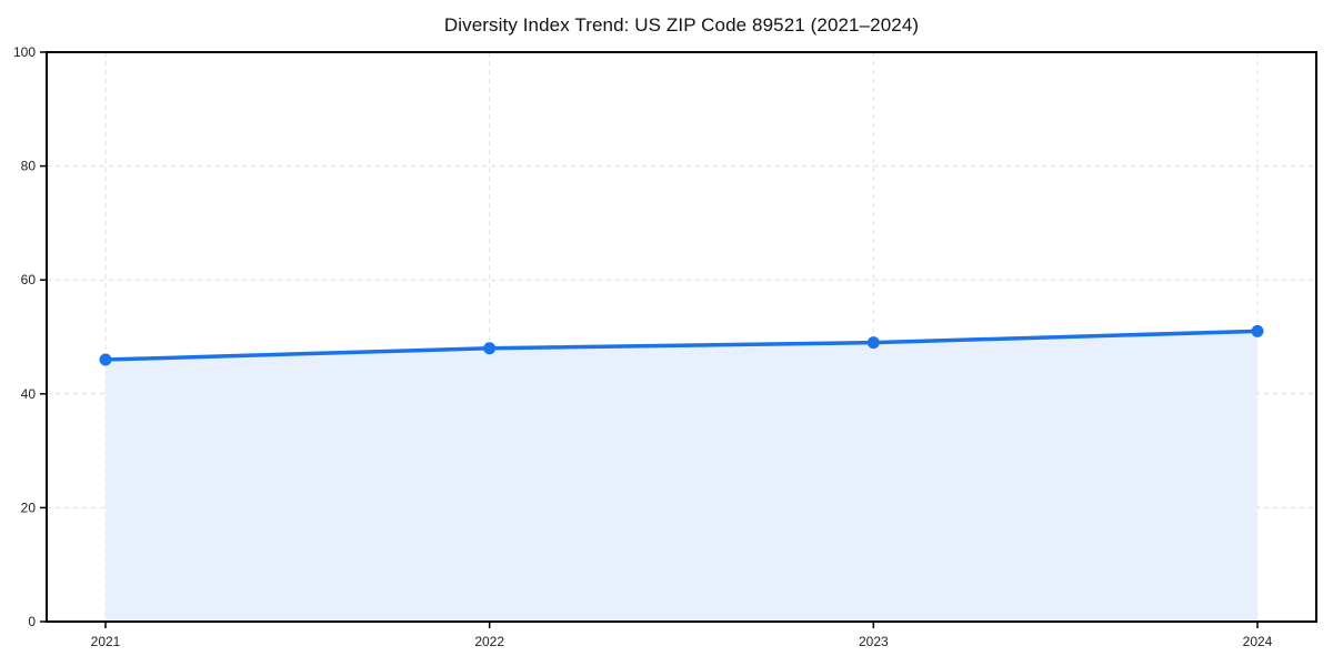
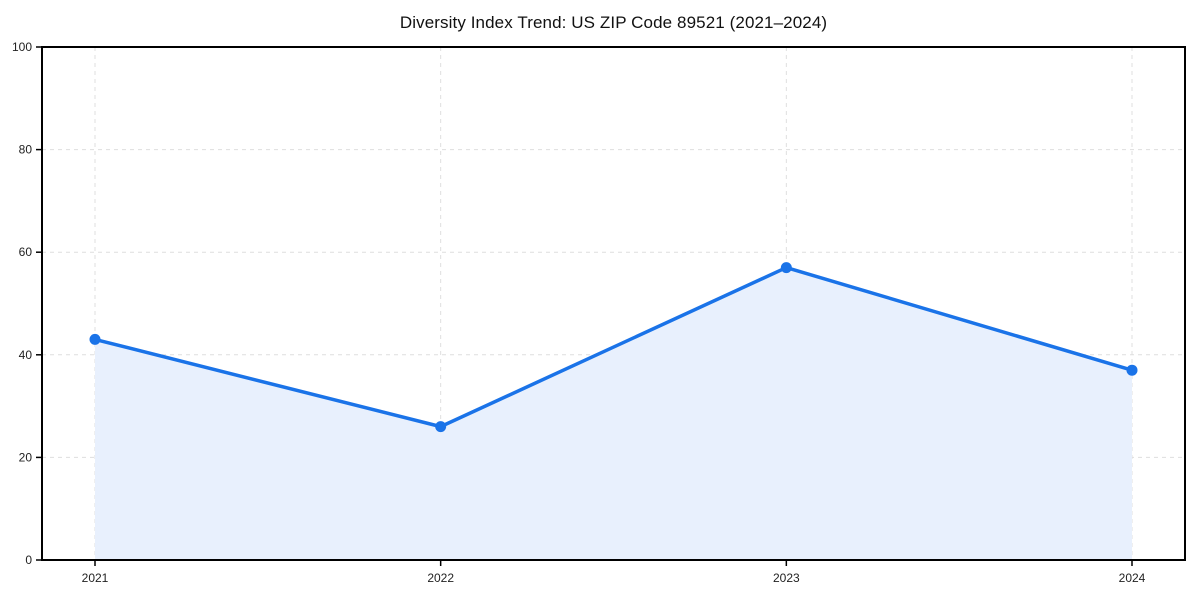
2021: 46 -> 43
2022: 48 -> 26
2023: 49 -> 57
2024: 51 -> 37
